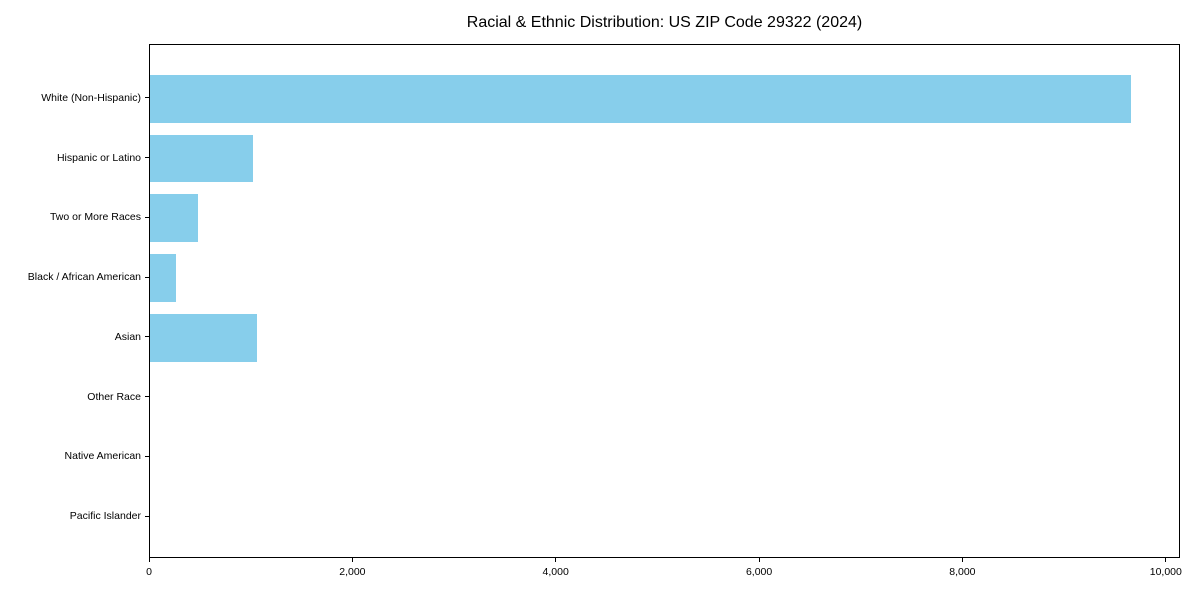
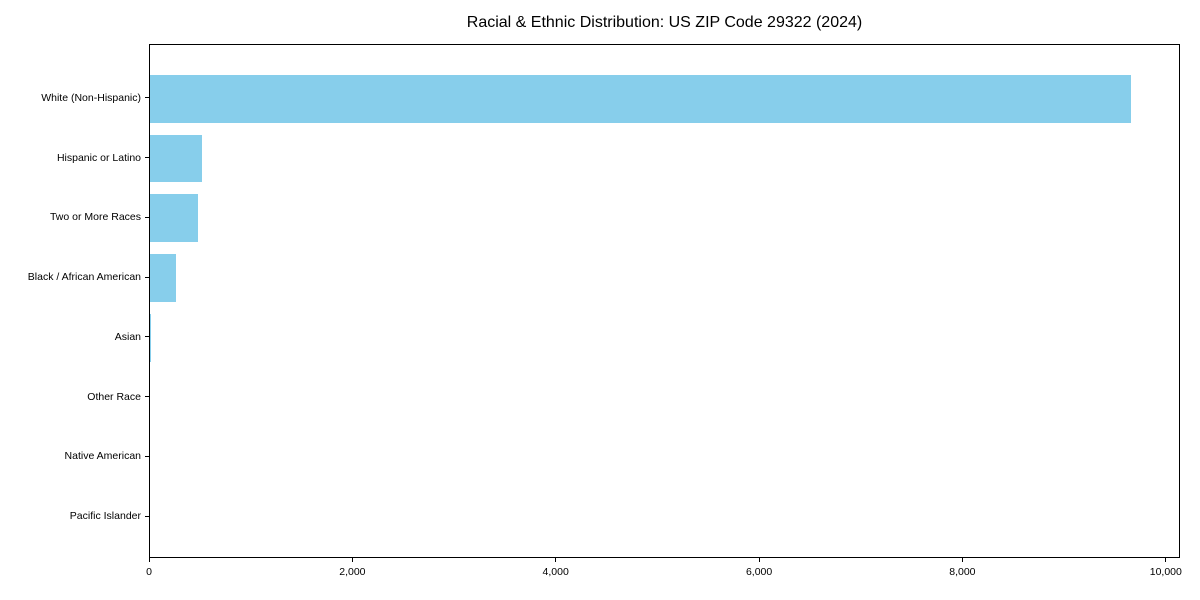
Hispanic or Latino: 1010 -> 510
Asian: 1050 -> 10
